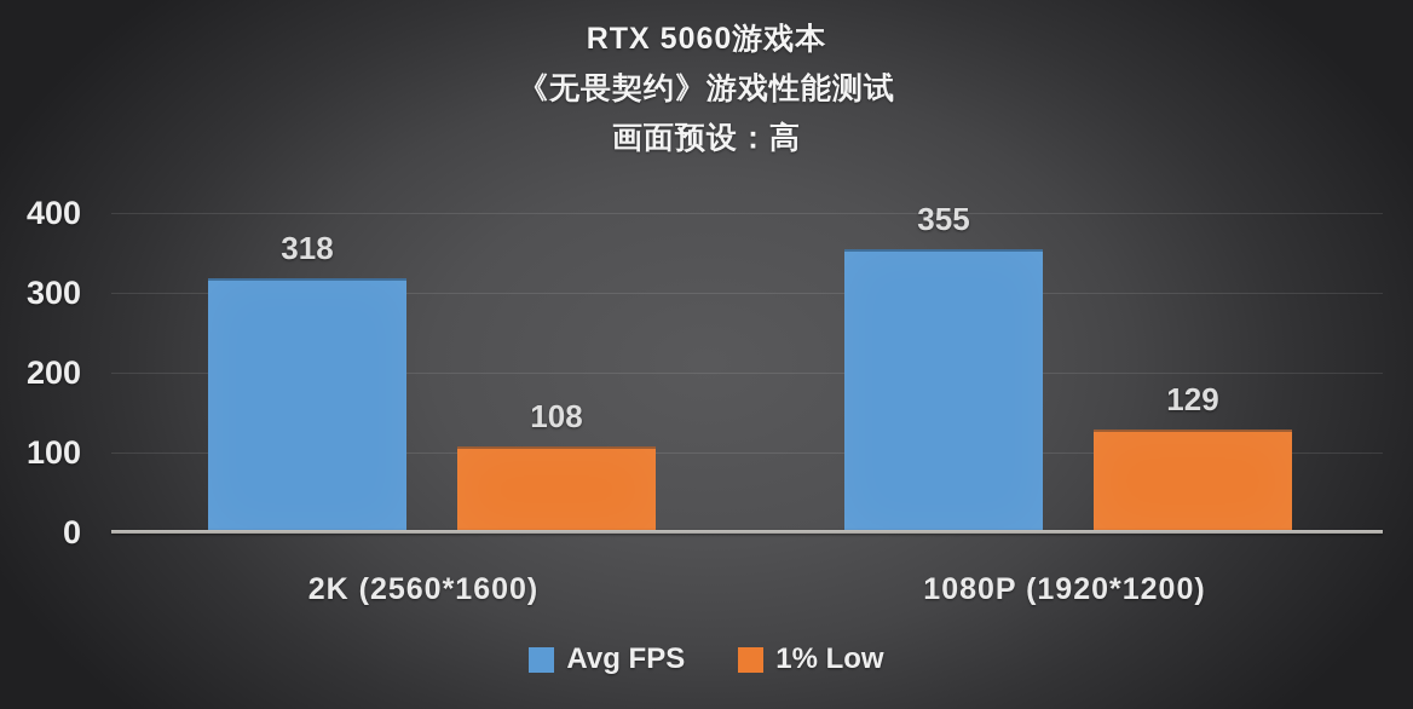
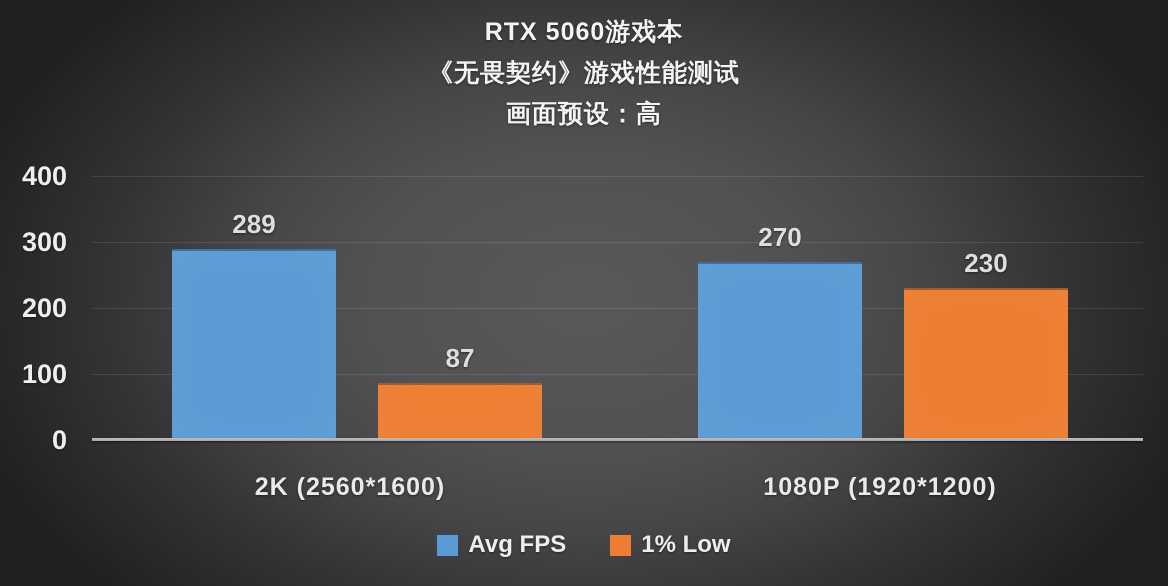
Avg FPS/2K (2560*1600): 318 -> 289
1% Low/2K (2560*1600): 108 -> 87
Avg FPS/1080P (1920*1200): 355 -> 270
1% Low/1080P (1920*1200): 129 -> 230
